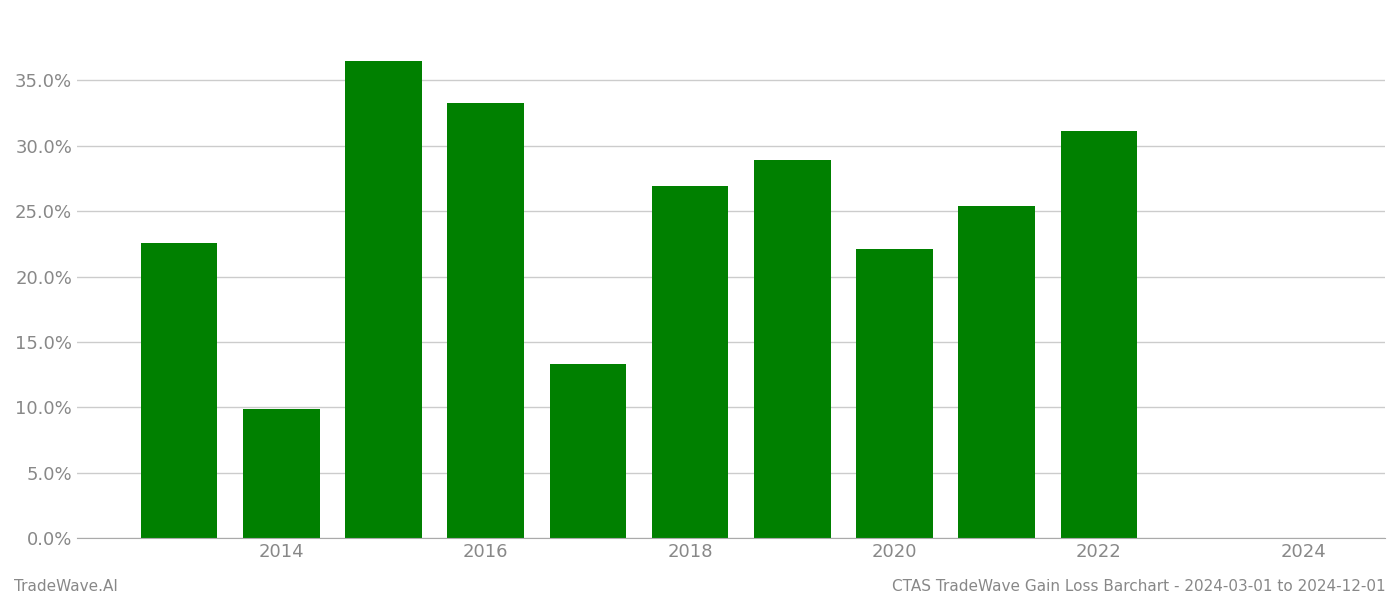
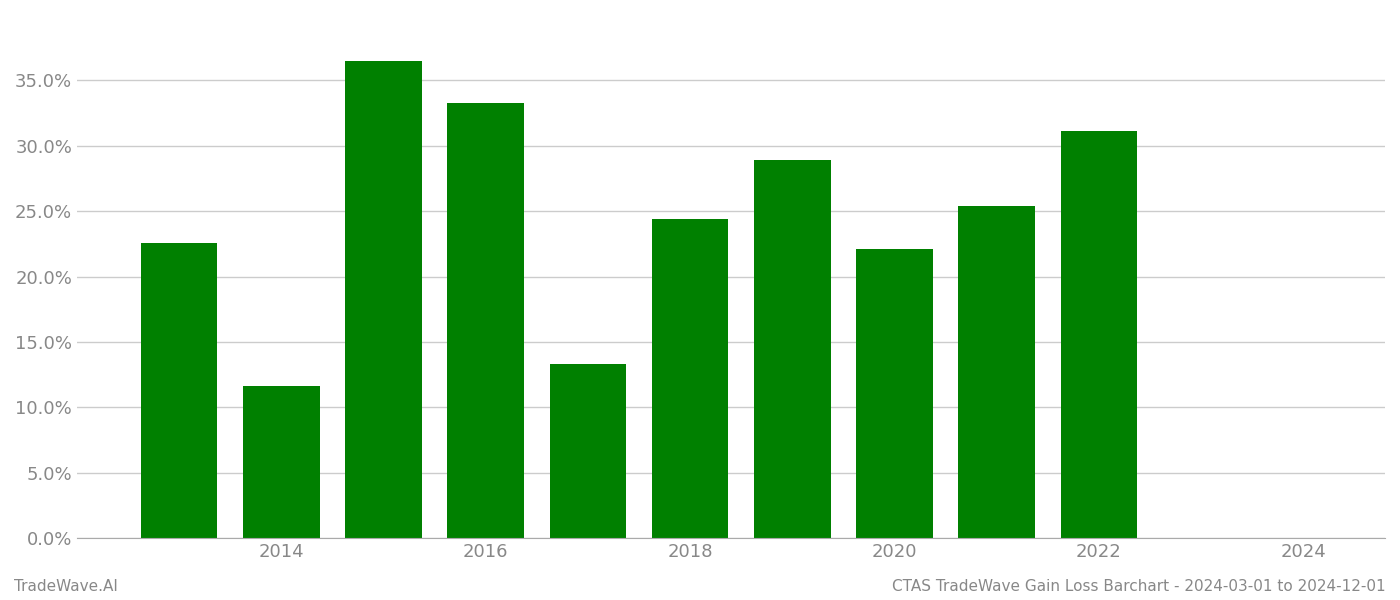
2014: 9.9% -> 11.6%
2018: 26.9% -> 24.4%
